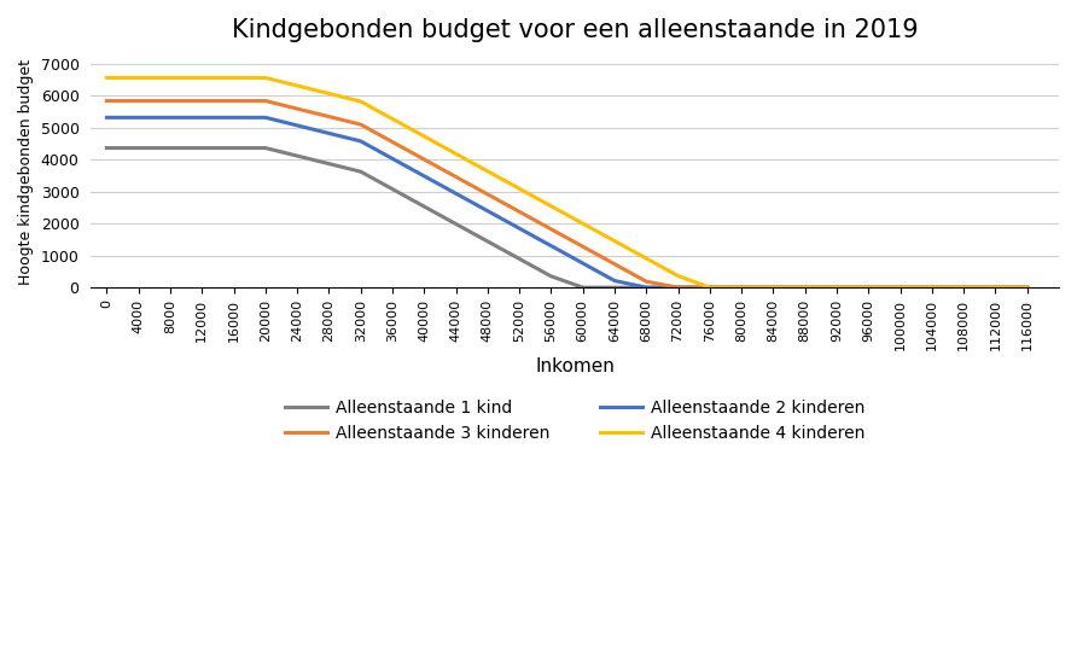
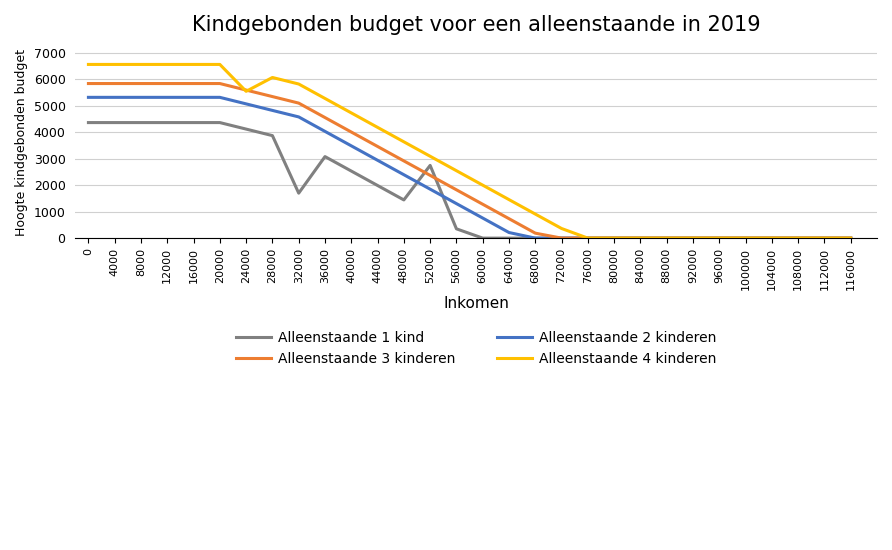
Alleenstaande 4 kinderen/24000: 6320 -> 5550
Alleenstaande 1 kind/32000: 3630 -> 1700
Alleenstaande 1 kind/52000: 900 -> 2750
